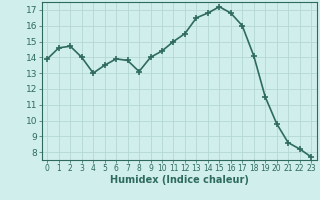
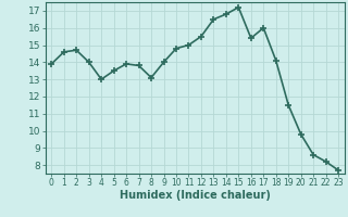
10: 14.4 -> 14.8
16: 16.8 -> 15.4
